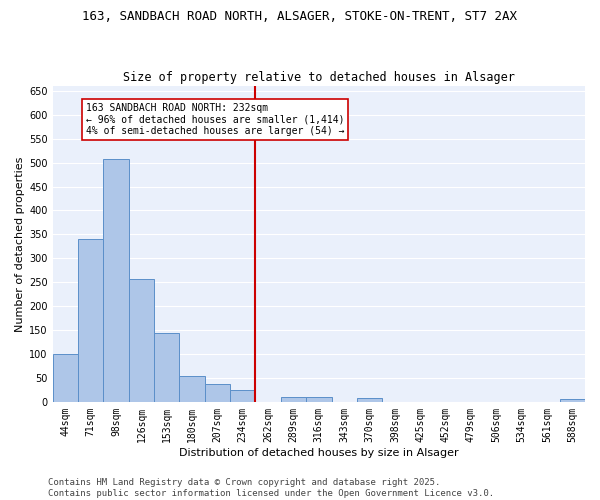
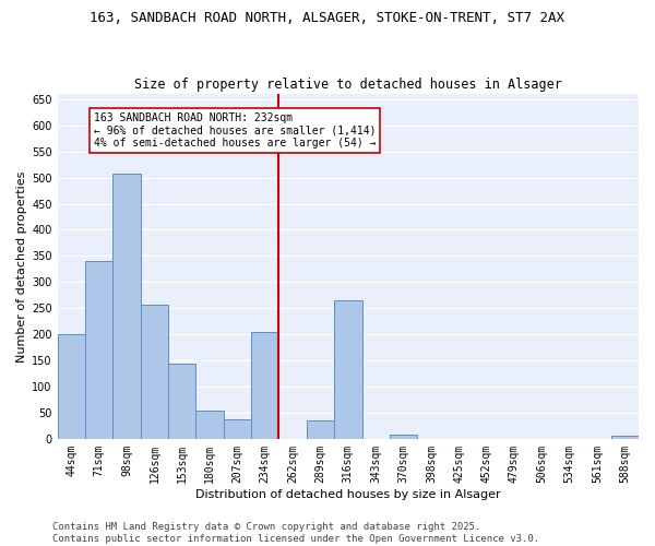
44sqm: 100 -> 200
234sqm: 24 -> 205
289sqm: 10 -> 35
316sqm: 10 -> 265
